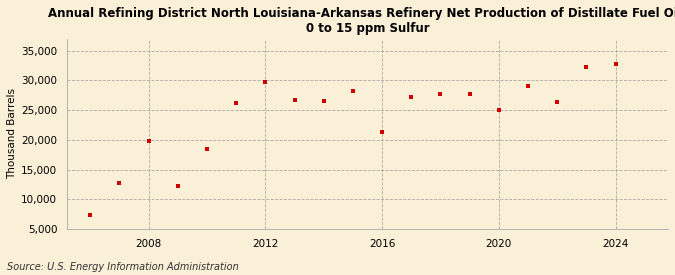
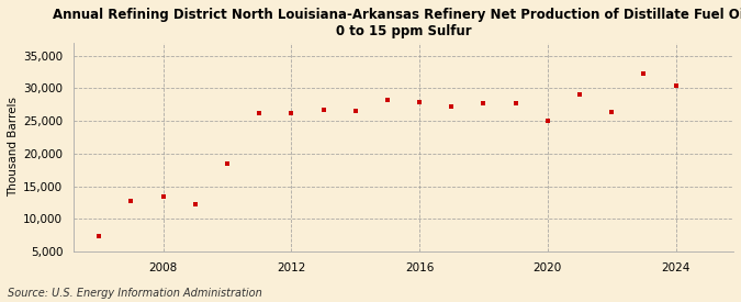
2008: 19,800 -> 13,500
2012: 29,800 -> 26,200
2016: 21,400 -> 27,900
2024: 32,800 -> 30,500
